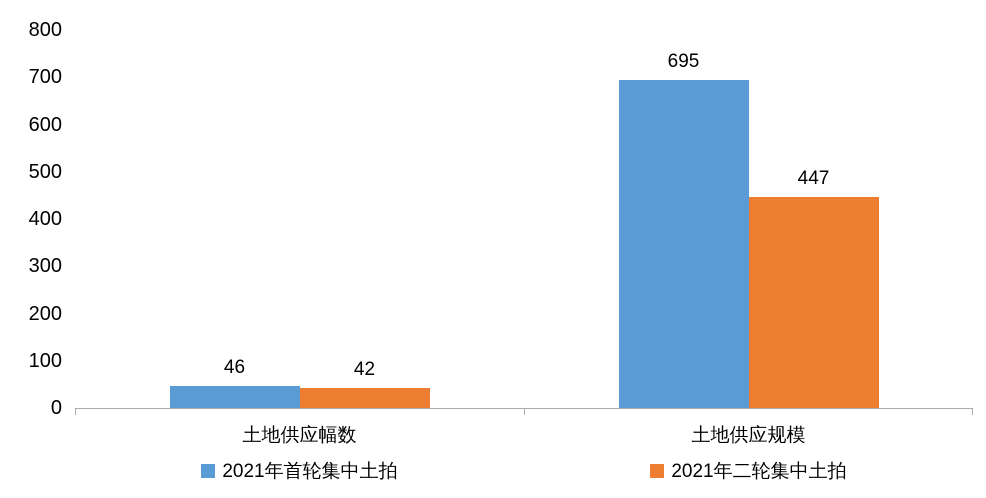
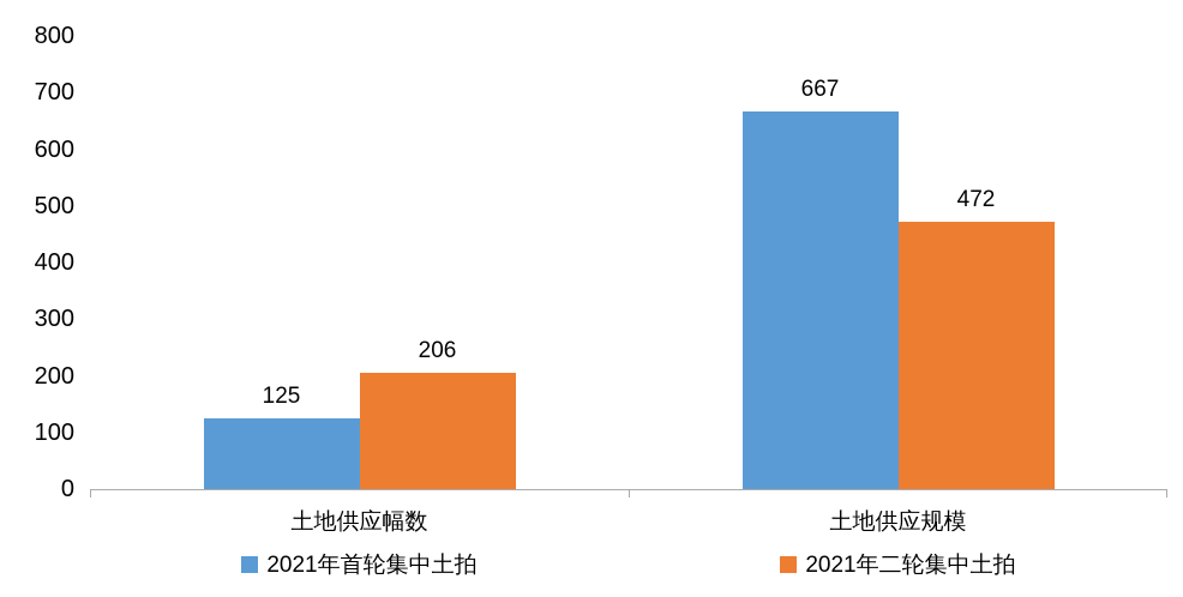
2021年首轮集中土拍/土地供应幅数: 46 -> 125
2021年二轮集中土拍/土地供应幅数: 42 -> 206
2021年首轮集中土拍/土地供应规模: 695 -> 667
2021年二轮集中土拍/土地供应规模: 447 -> 472
